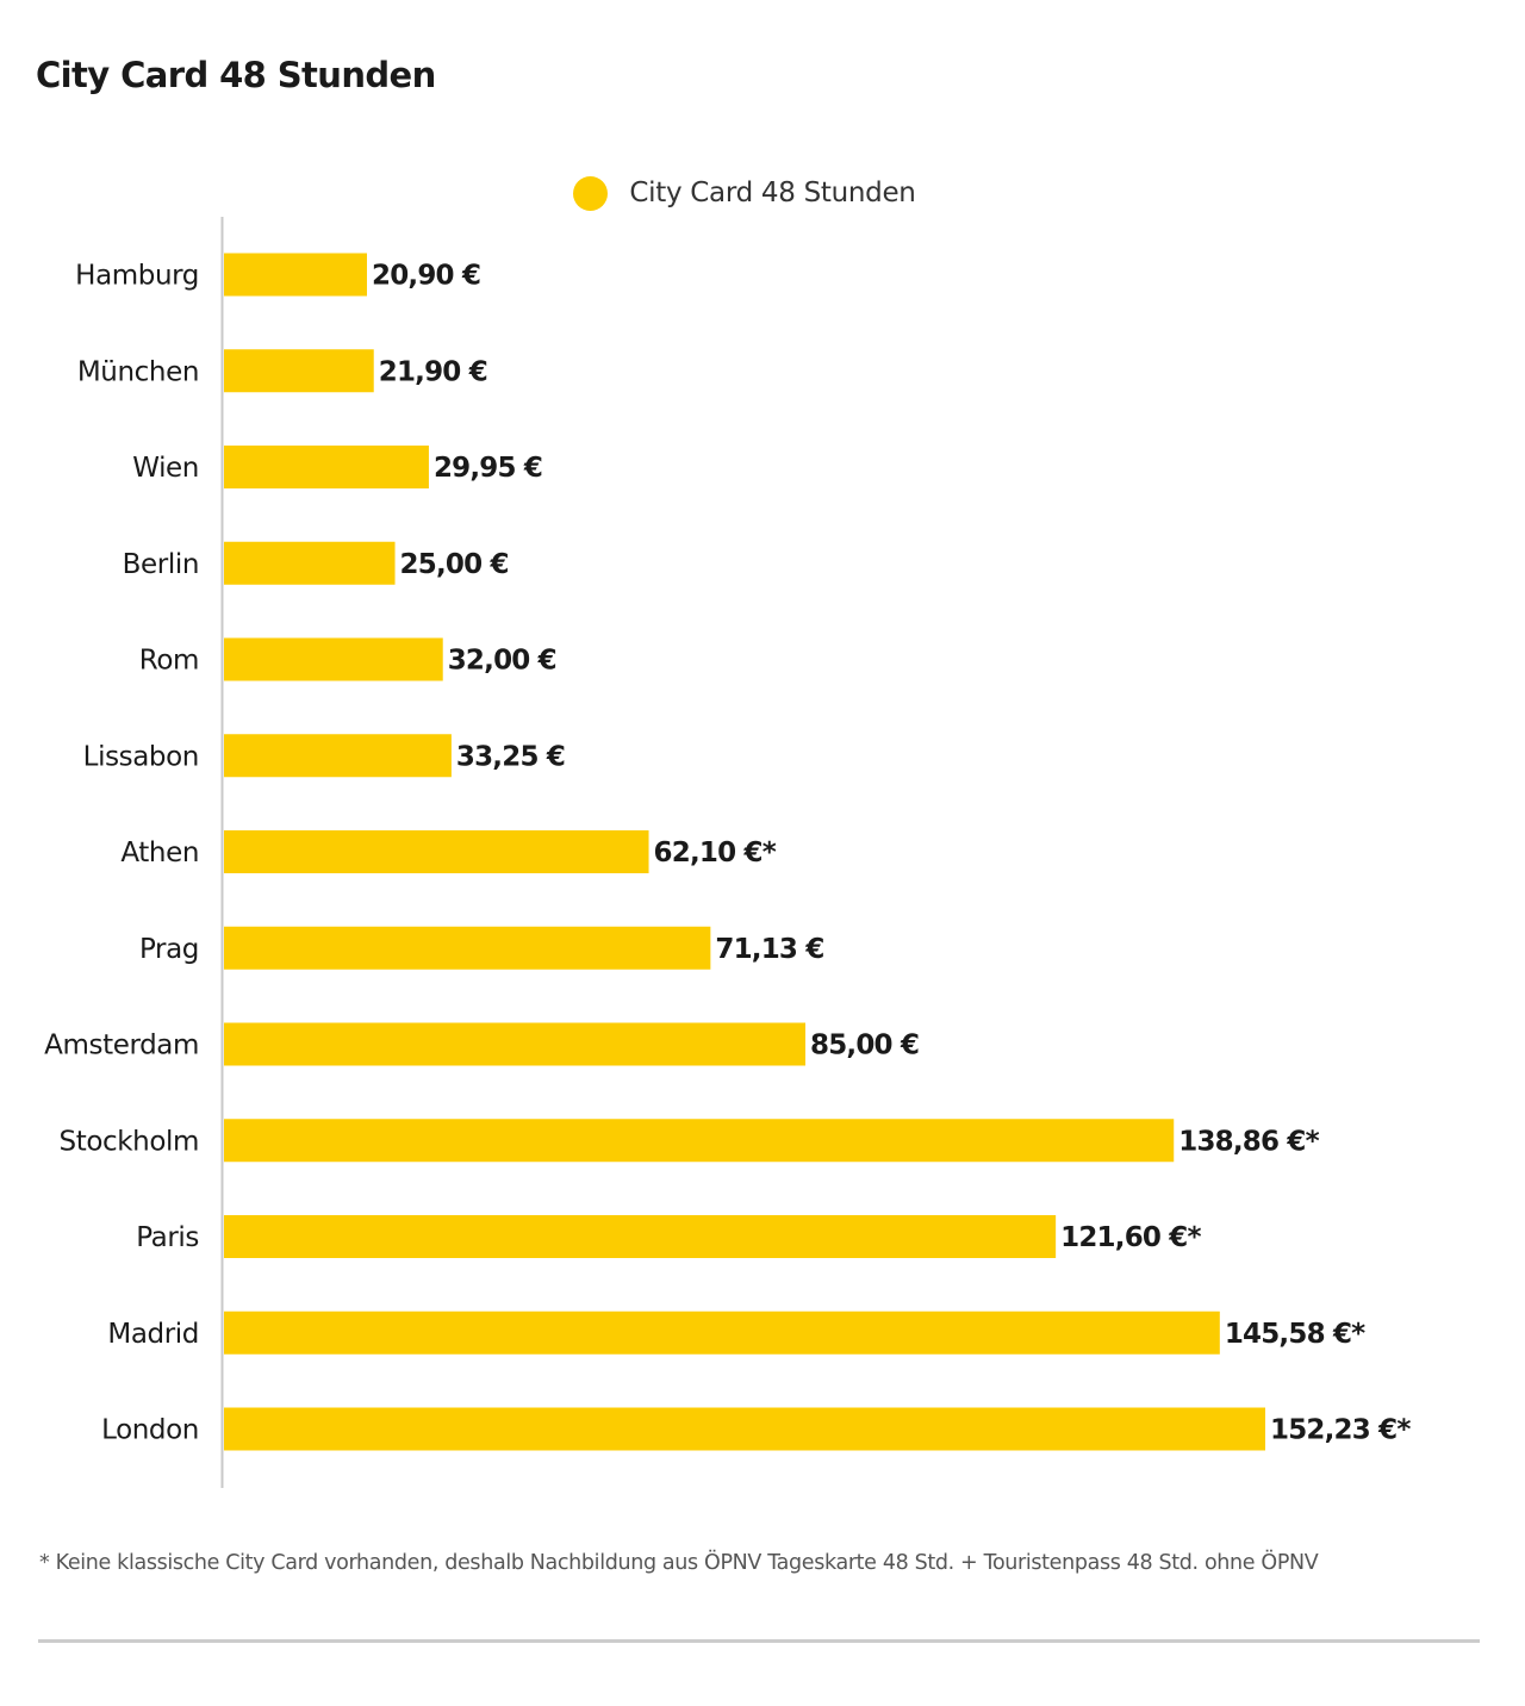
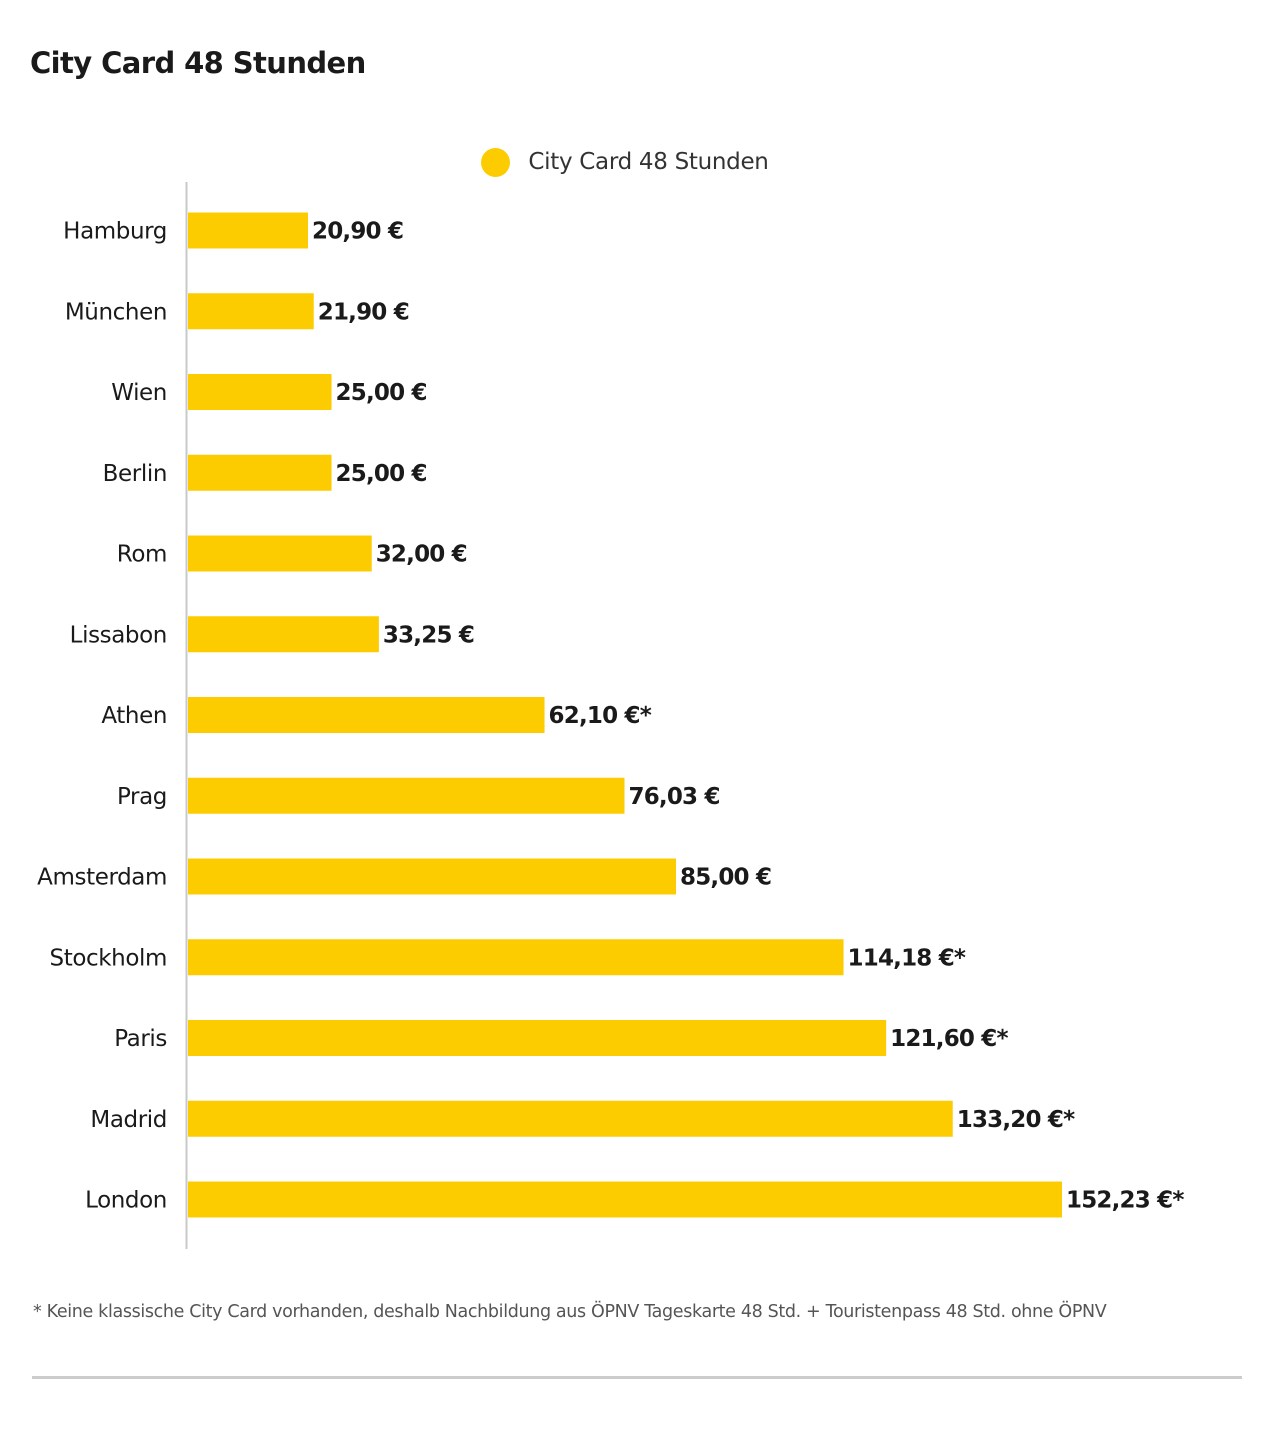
Wien: 29,95 -> 25,00
Prag: 71,13 -> 76,03
Stockholm: 138,86 -> 114,18
Madrid: 145,58 -> 133,20
